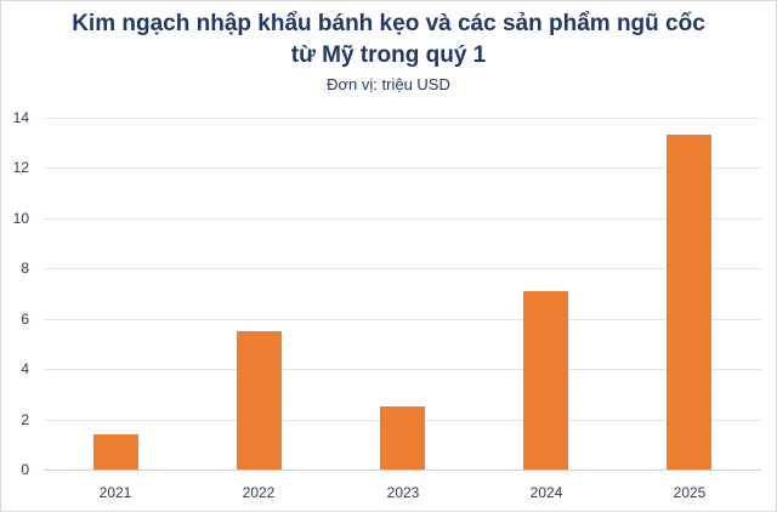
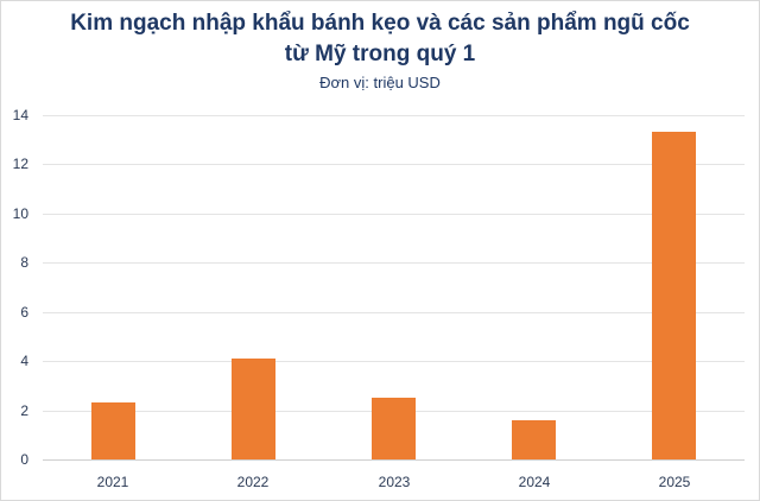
2021: 1.4 -> 2.3
2022: 5.5 -> 4.1
2024: 7.1 -> 1.6
